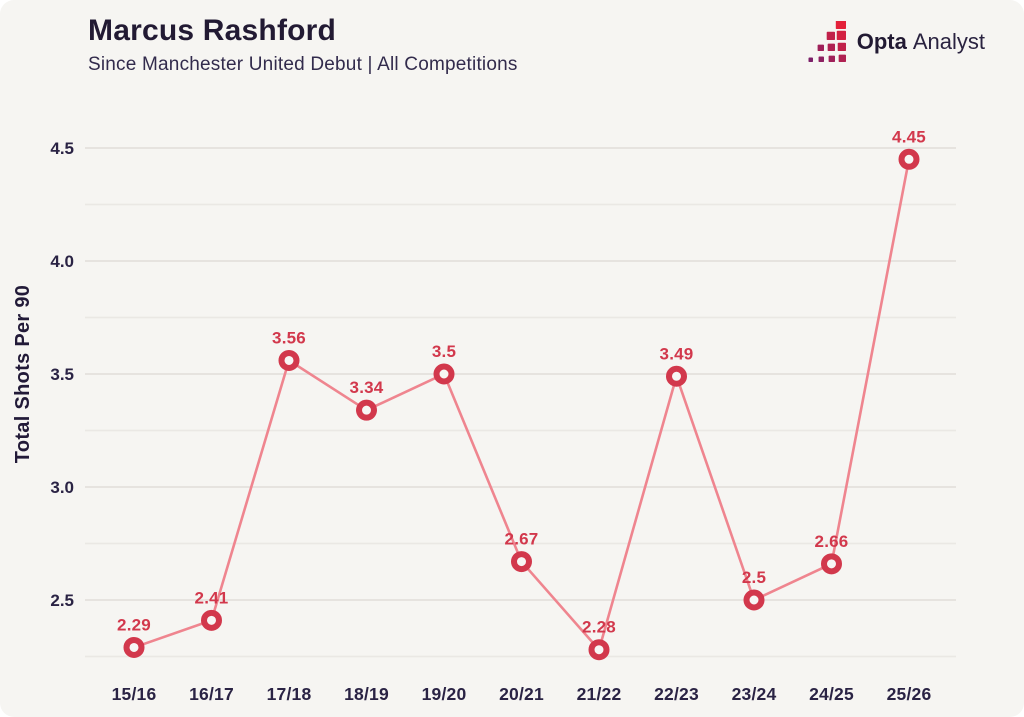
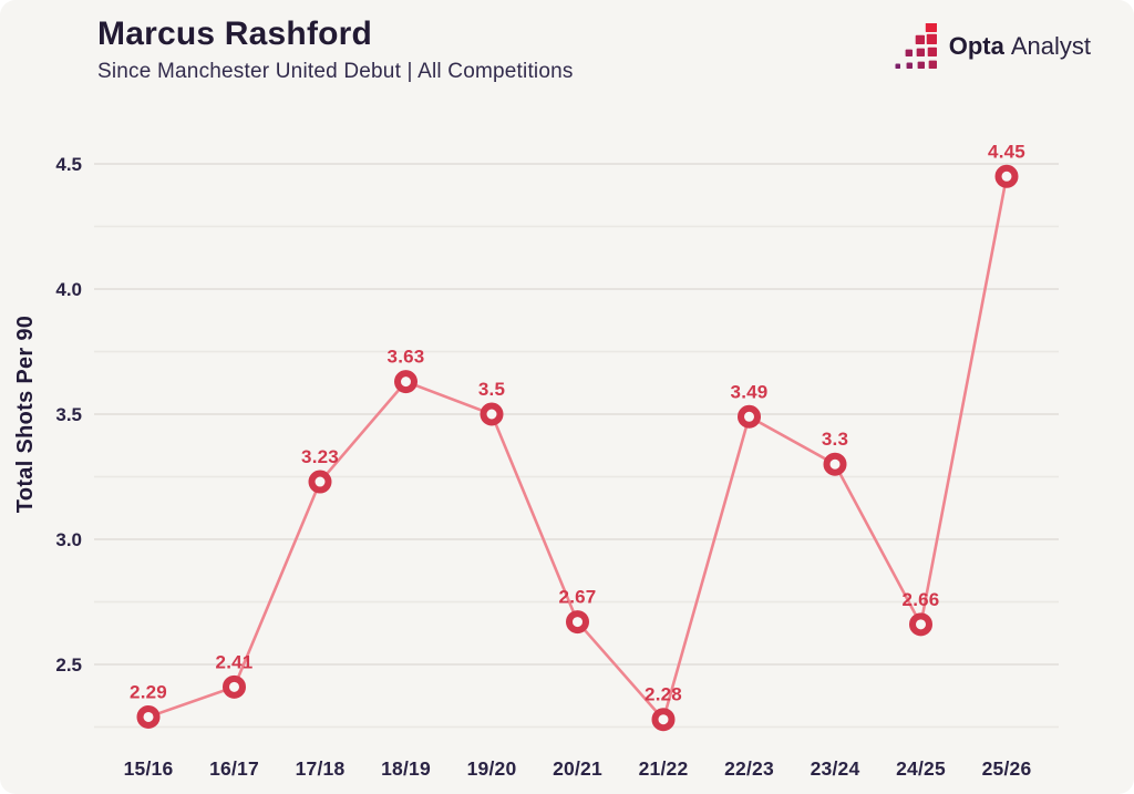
17/18: 3.56 -> 3.23
18/19: 3.34 -> 3.63
23/24: 2.5 -> 3.3
